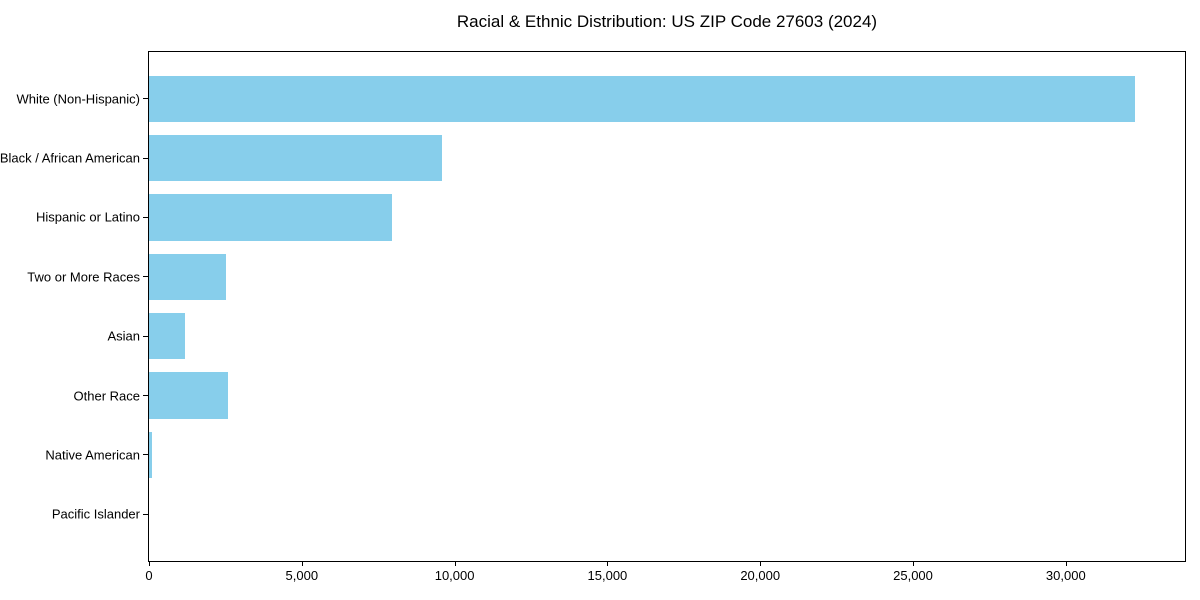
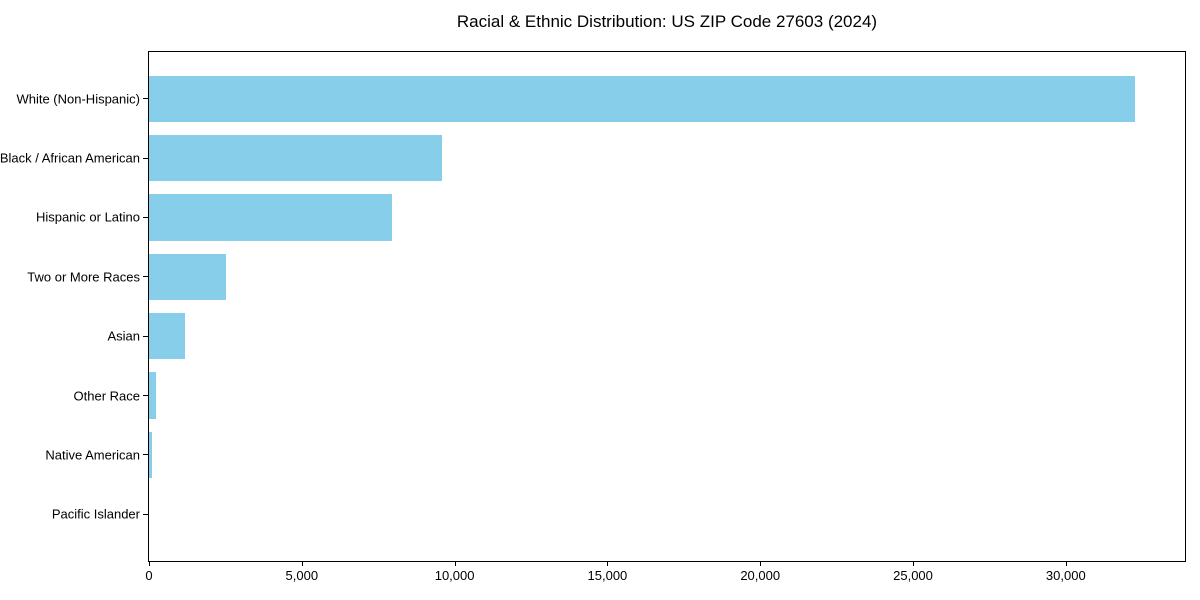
Other Race: 2600 -> 200
